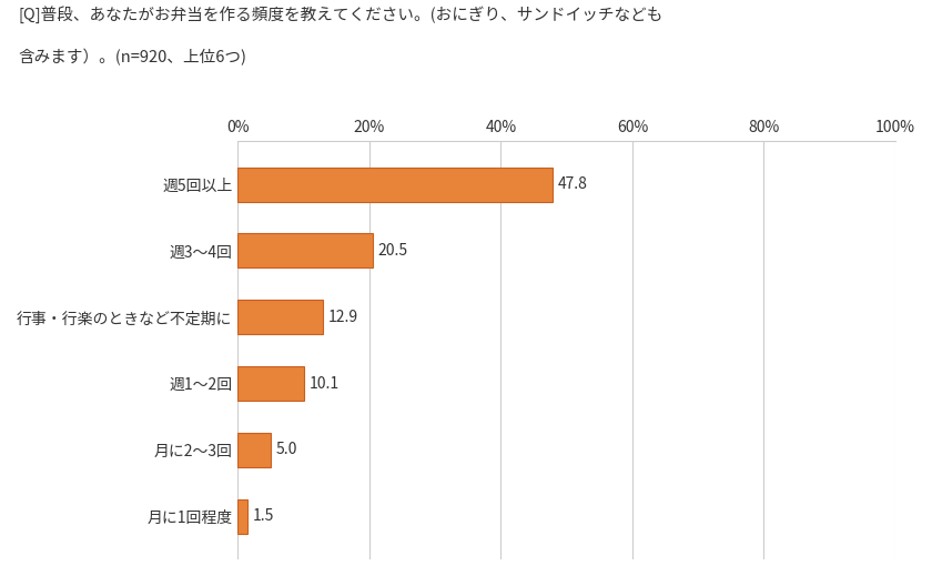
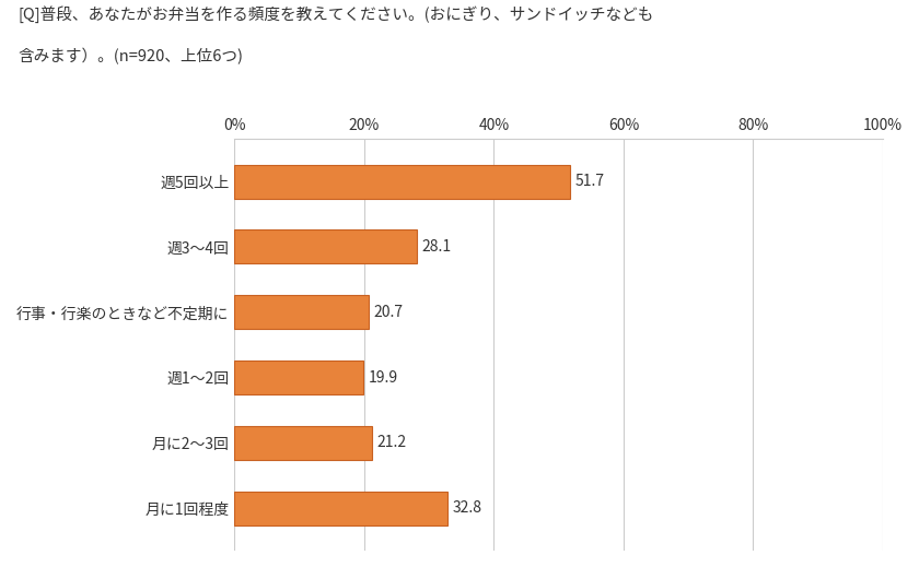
週5回以上: 47.8 -> 51.7
週3〜4回: 20.5 -> 28.1
行事・行楽のときなど不定期に: 12.9 -> 20.7
週1〜2回: 10.1 -> 19.9
月に2〜3回: 5.0 -> 21.2
月に1回程度: 1.5 -> 32.8
